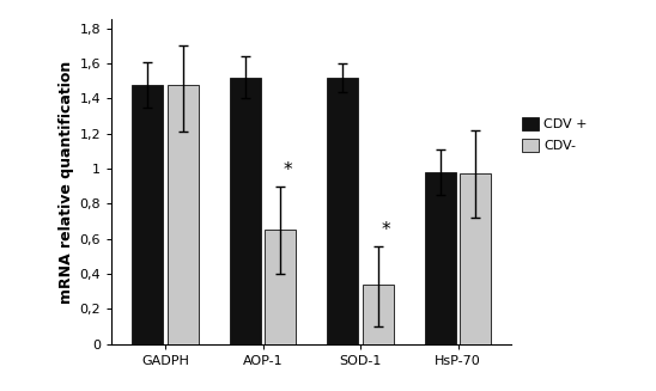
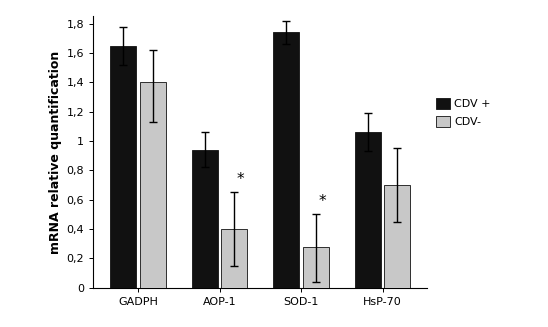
CDV +/GADPH: 1,48 -> 1,65
CDV-/GADPH: 1,48 -> 1,40
CDV +/AOP-1: 1,52 -> 0,94
CDV-/AOP-1: 0,65 -> 0,40
CDV +/SOD-1: 1,52 -> 1,74
CDV-/SOD-1: 0,34 -> 0,28
CDV +/HsP-70: 0,98 -> 1,06
CDV-/HsP-70: 0,97 -> 0,70
